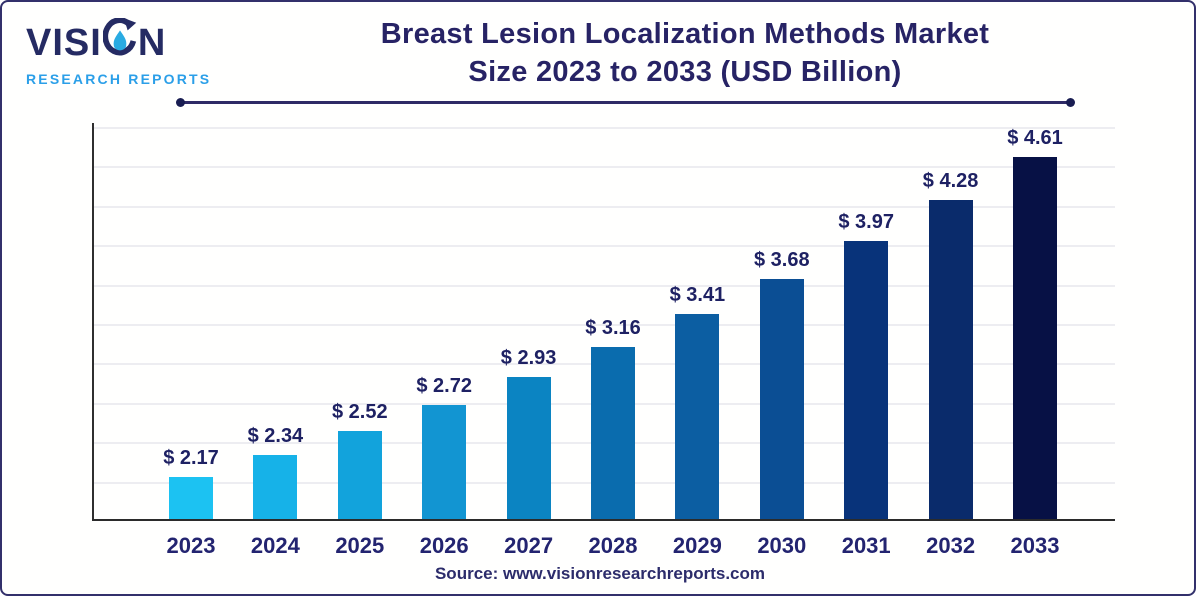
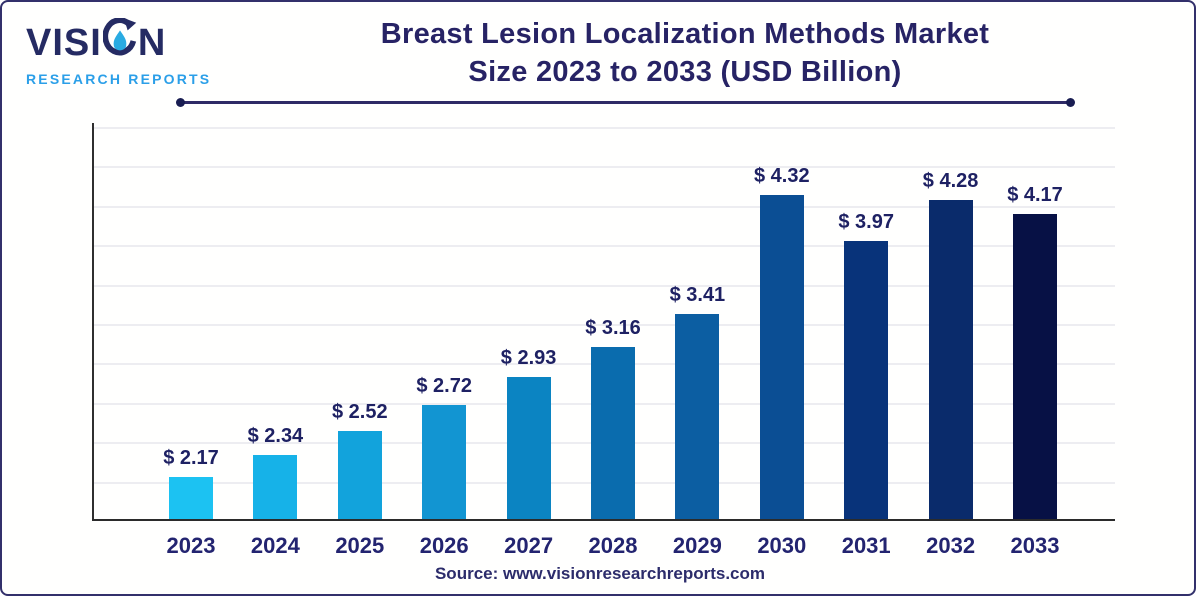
2030: 3.68 -> 4.32
2033: 4.61 -> 4.17
